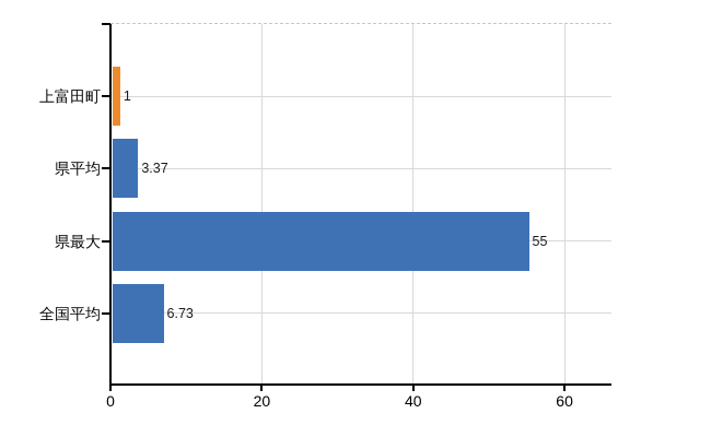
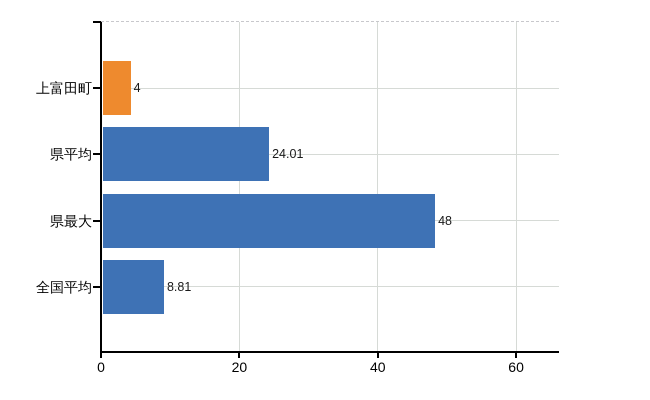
上富田町: 1 -> 4
県平均: 3.37 -> 24.01
県最大: 55 -> 48
全国平均: 6.73 -> 8.81
